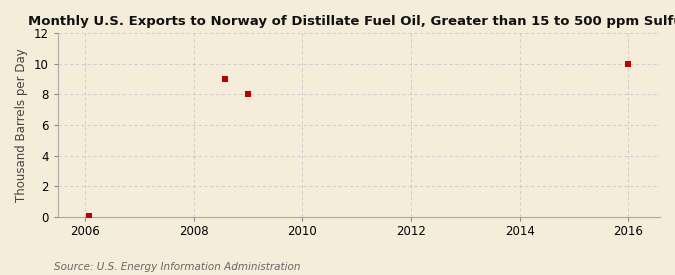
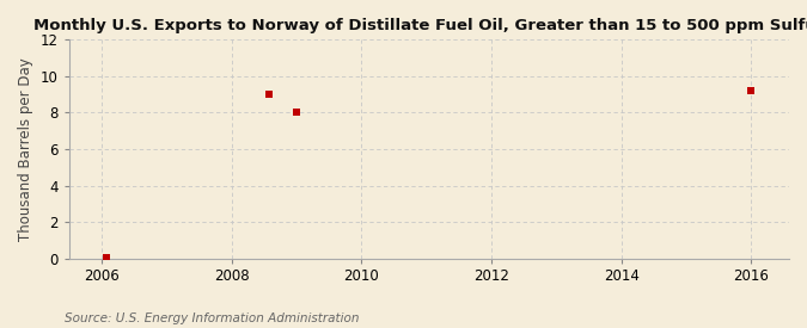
2016: 10.0 -> 9.2
